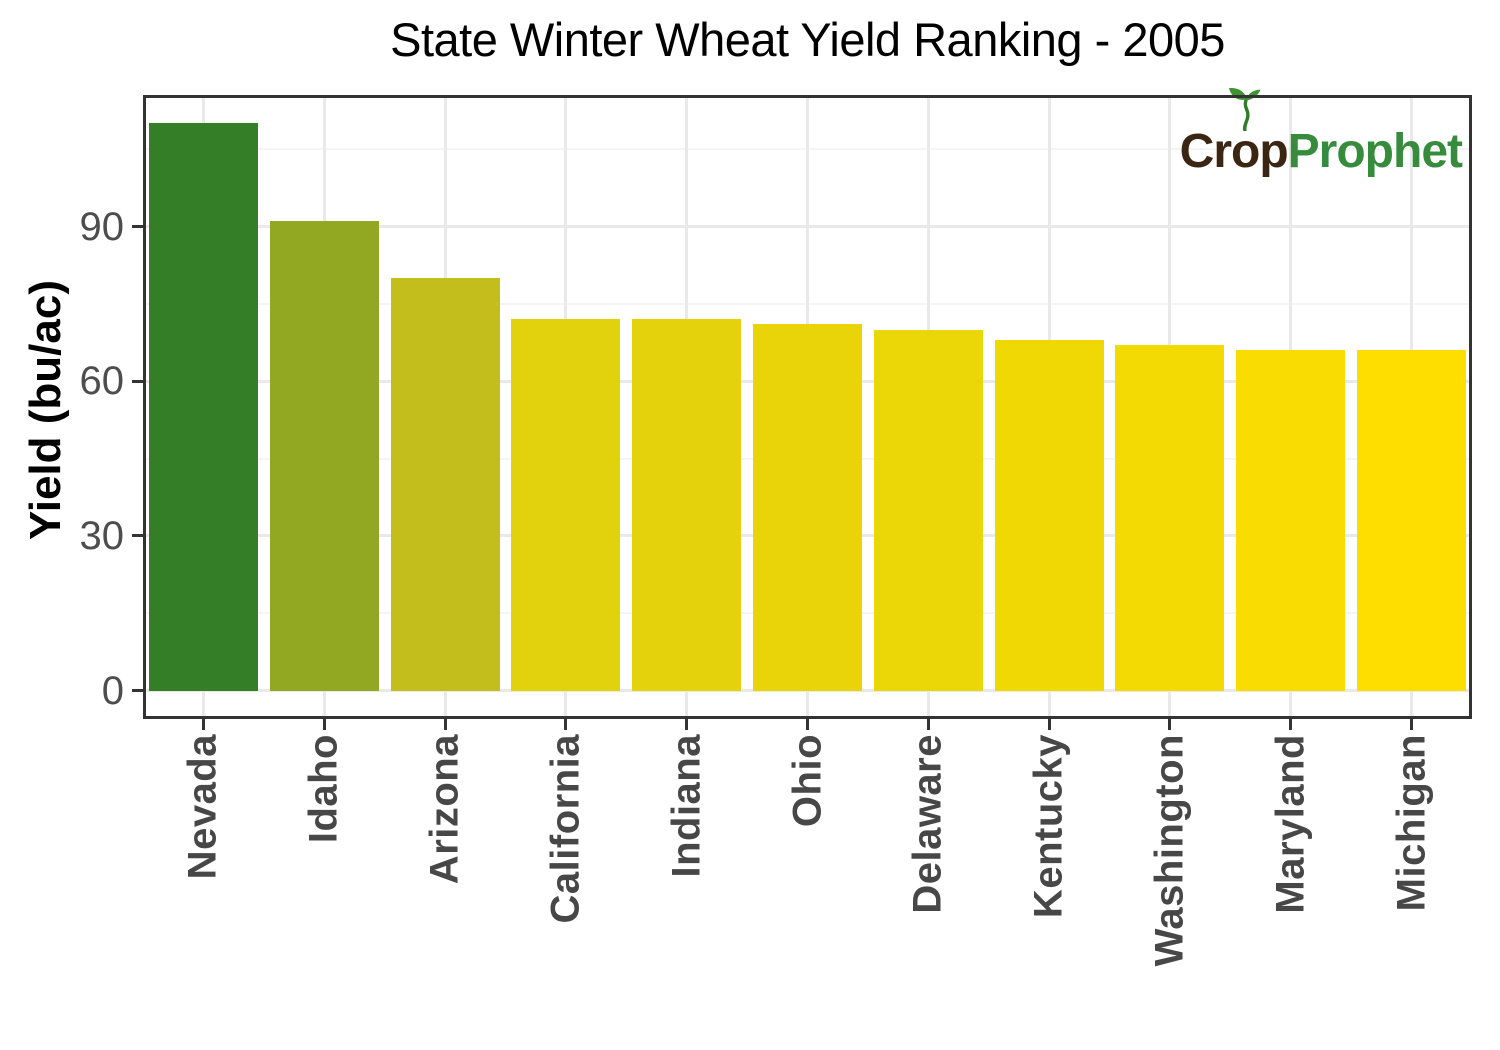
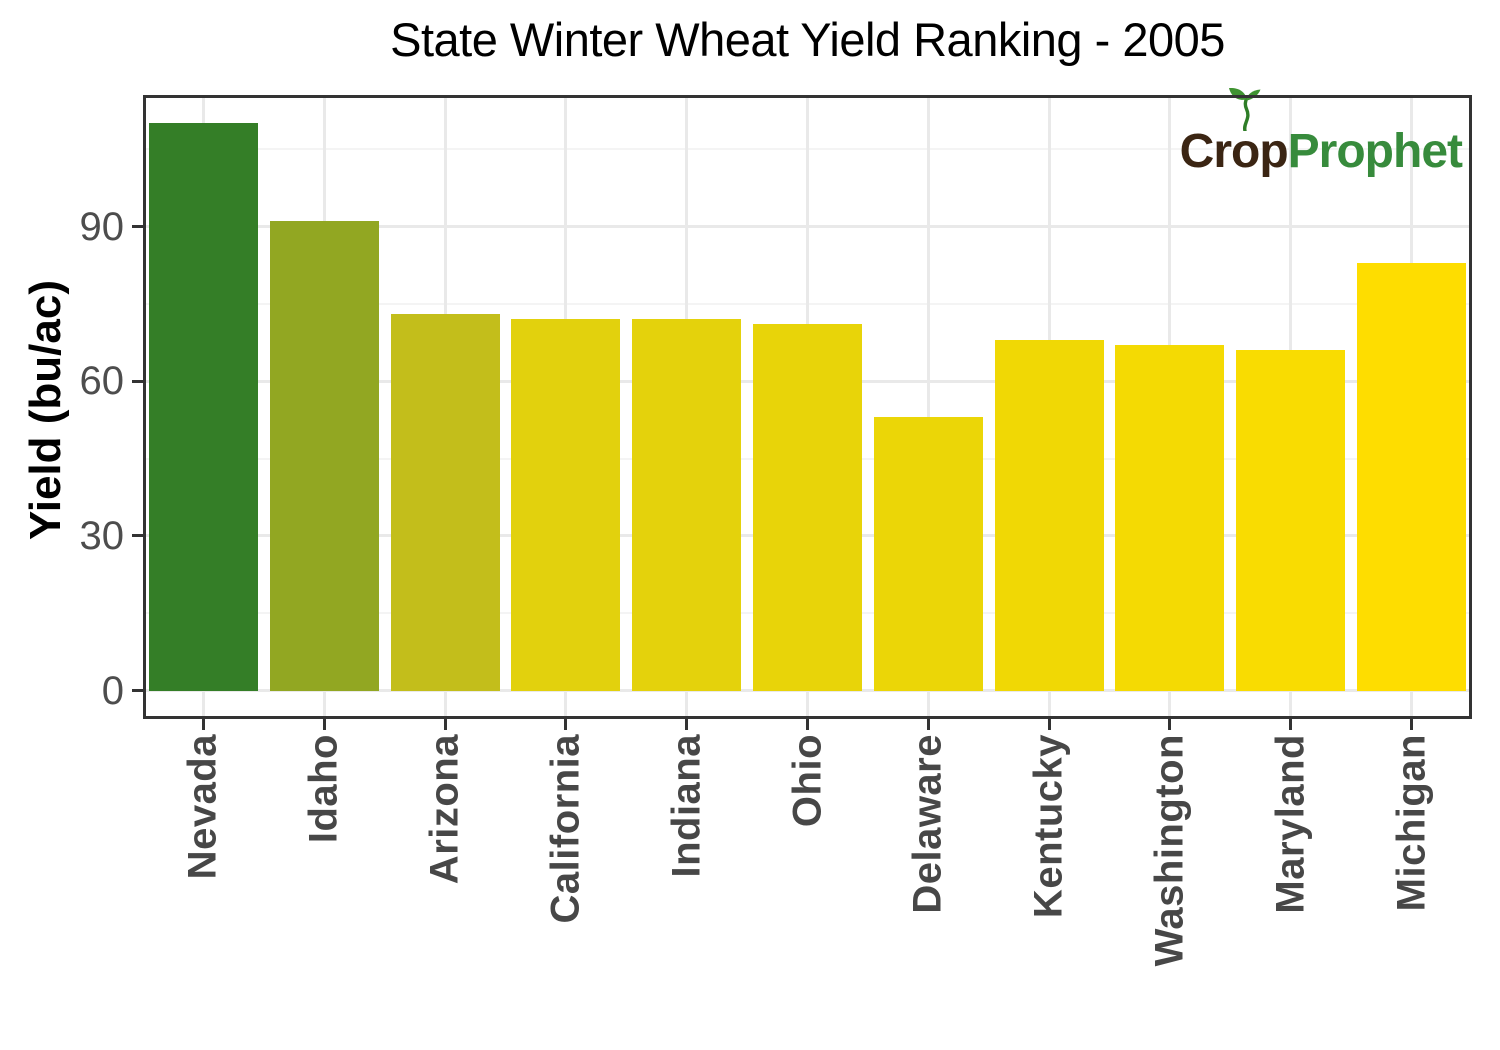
Arizona: 80 -> 73
Delaware: 70 -> 53
Michigan: 66 -> 83
